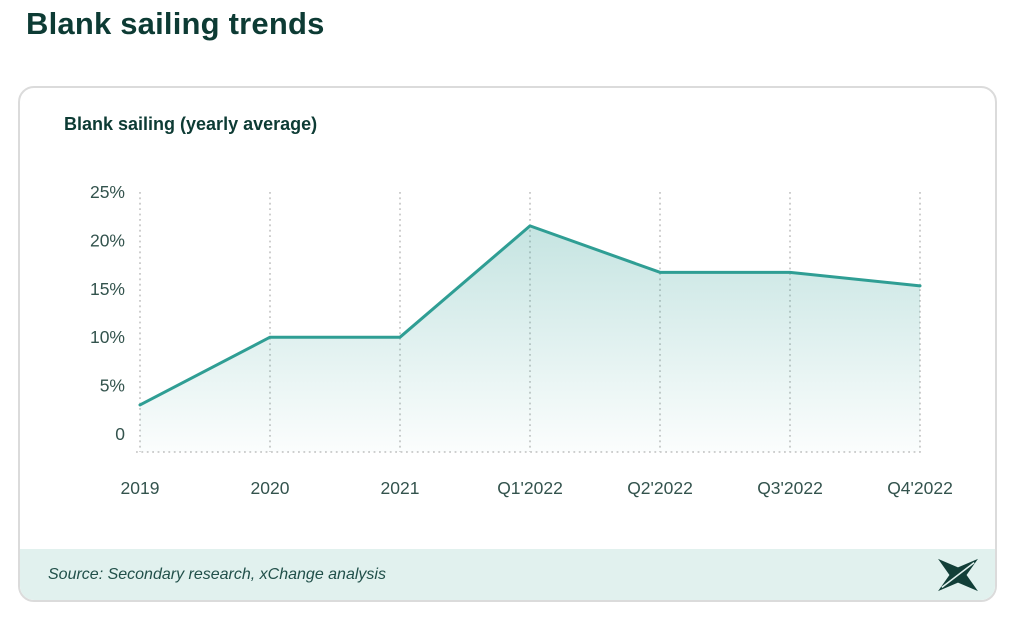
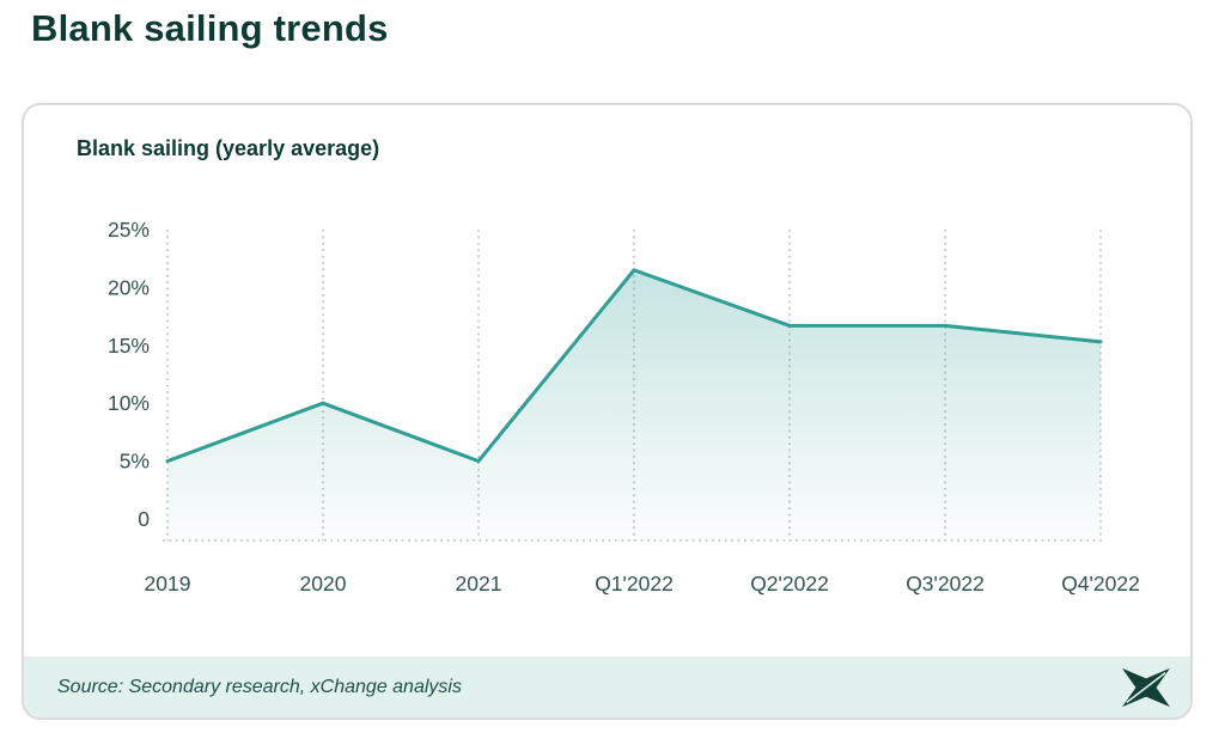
2019: 3% -> 5%
2021: 10% -> 5%
